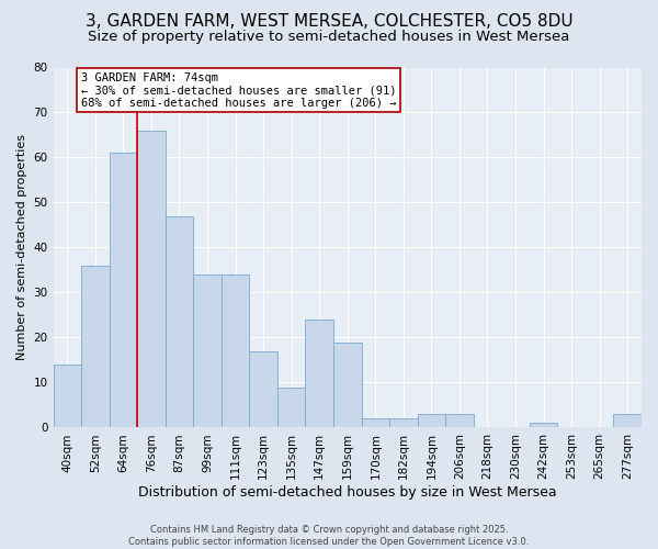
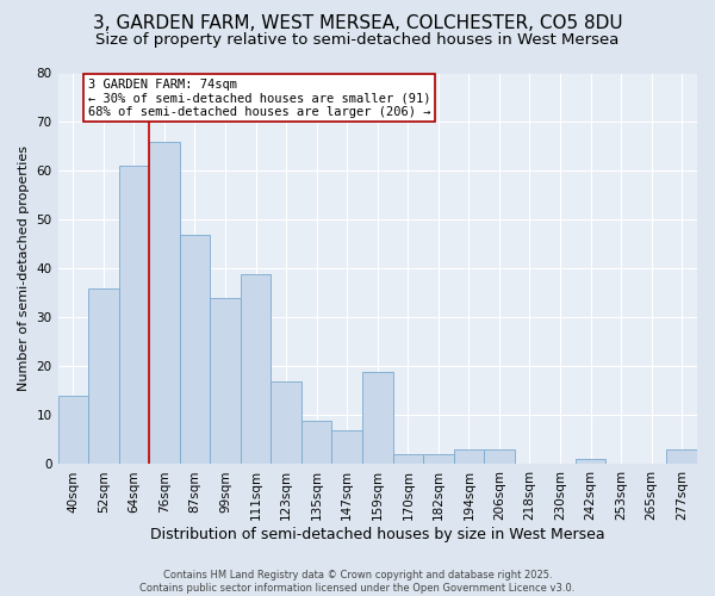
111sqm: 34 -> 39
147sqm: 24 -> 7
